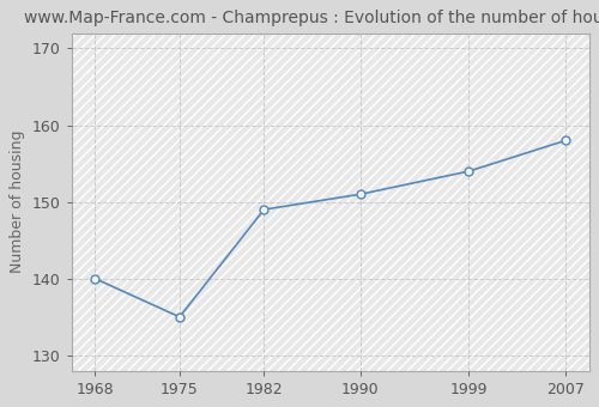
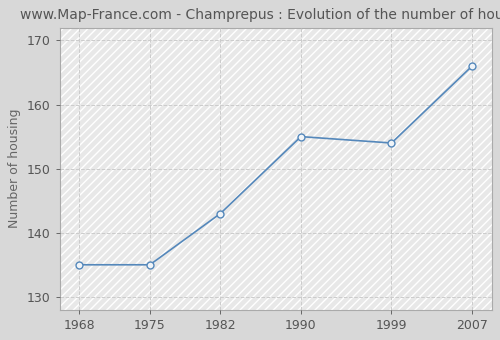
1968: 140 -> 135
1982: 149 -> 143
1990: 151 -> 155
2007: 158 -> 166
